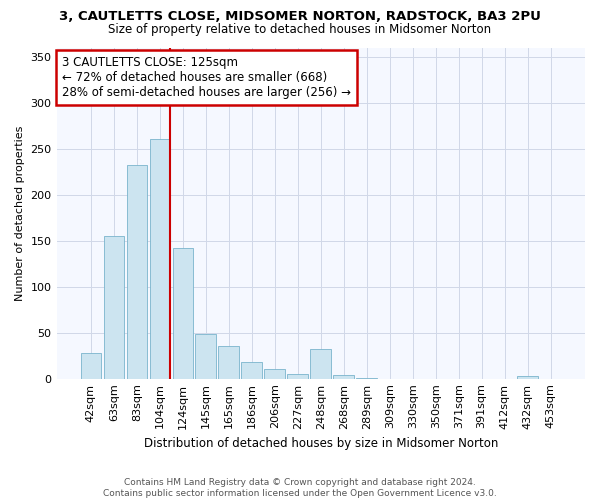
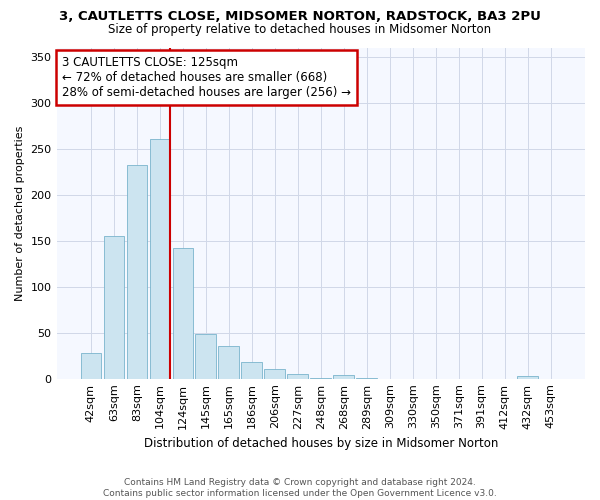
248sqm: 32 -> 1
